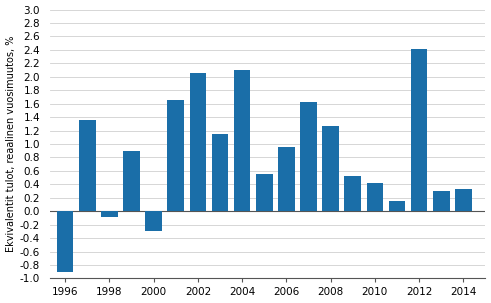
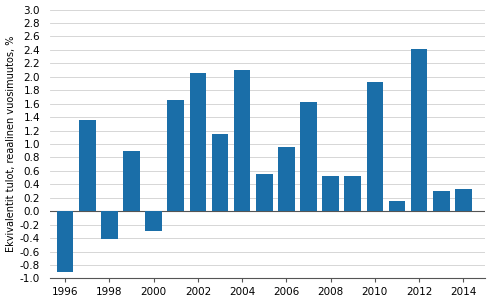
1998: -0.08 -> -0.42
2008: 1.27 -> 0.52
2010: 0.42 -> 1.92
